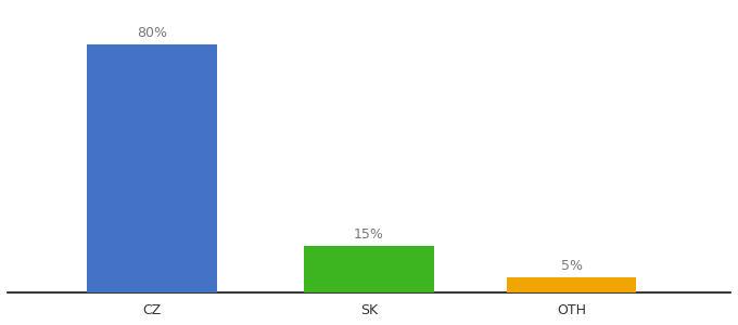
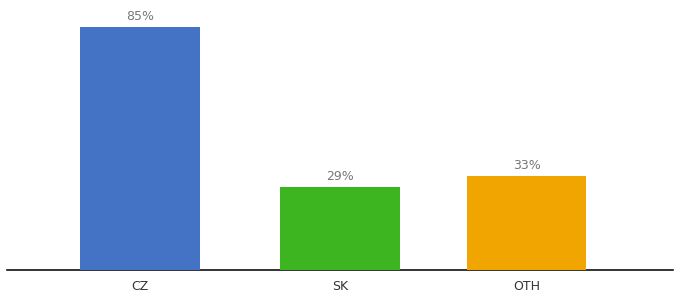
CZ: 80% -> 85%
SK: 15% -> 29%
OTH: 5% -> 33%
